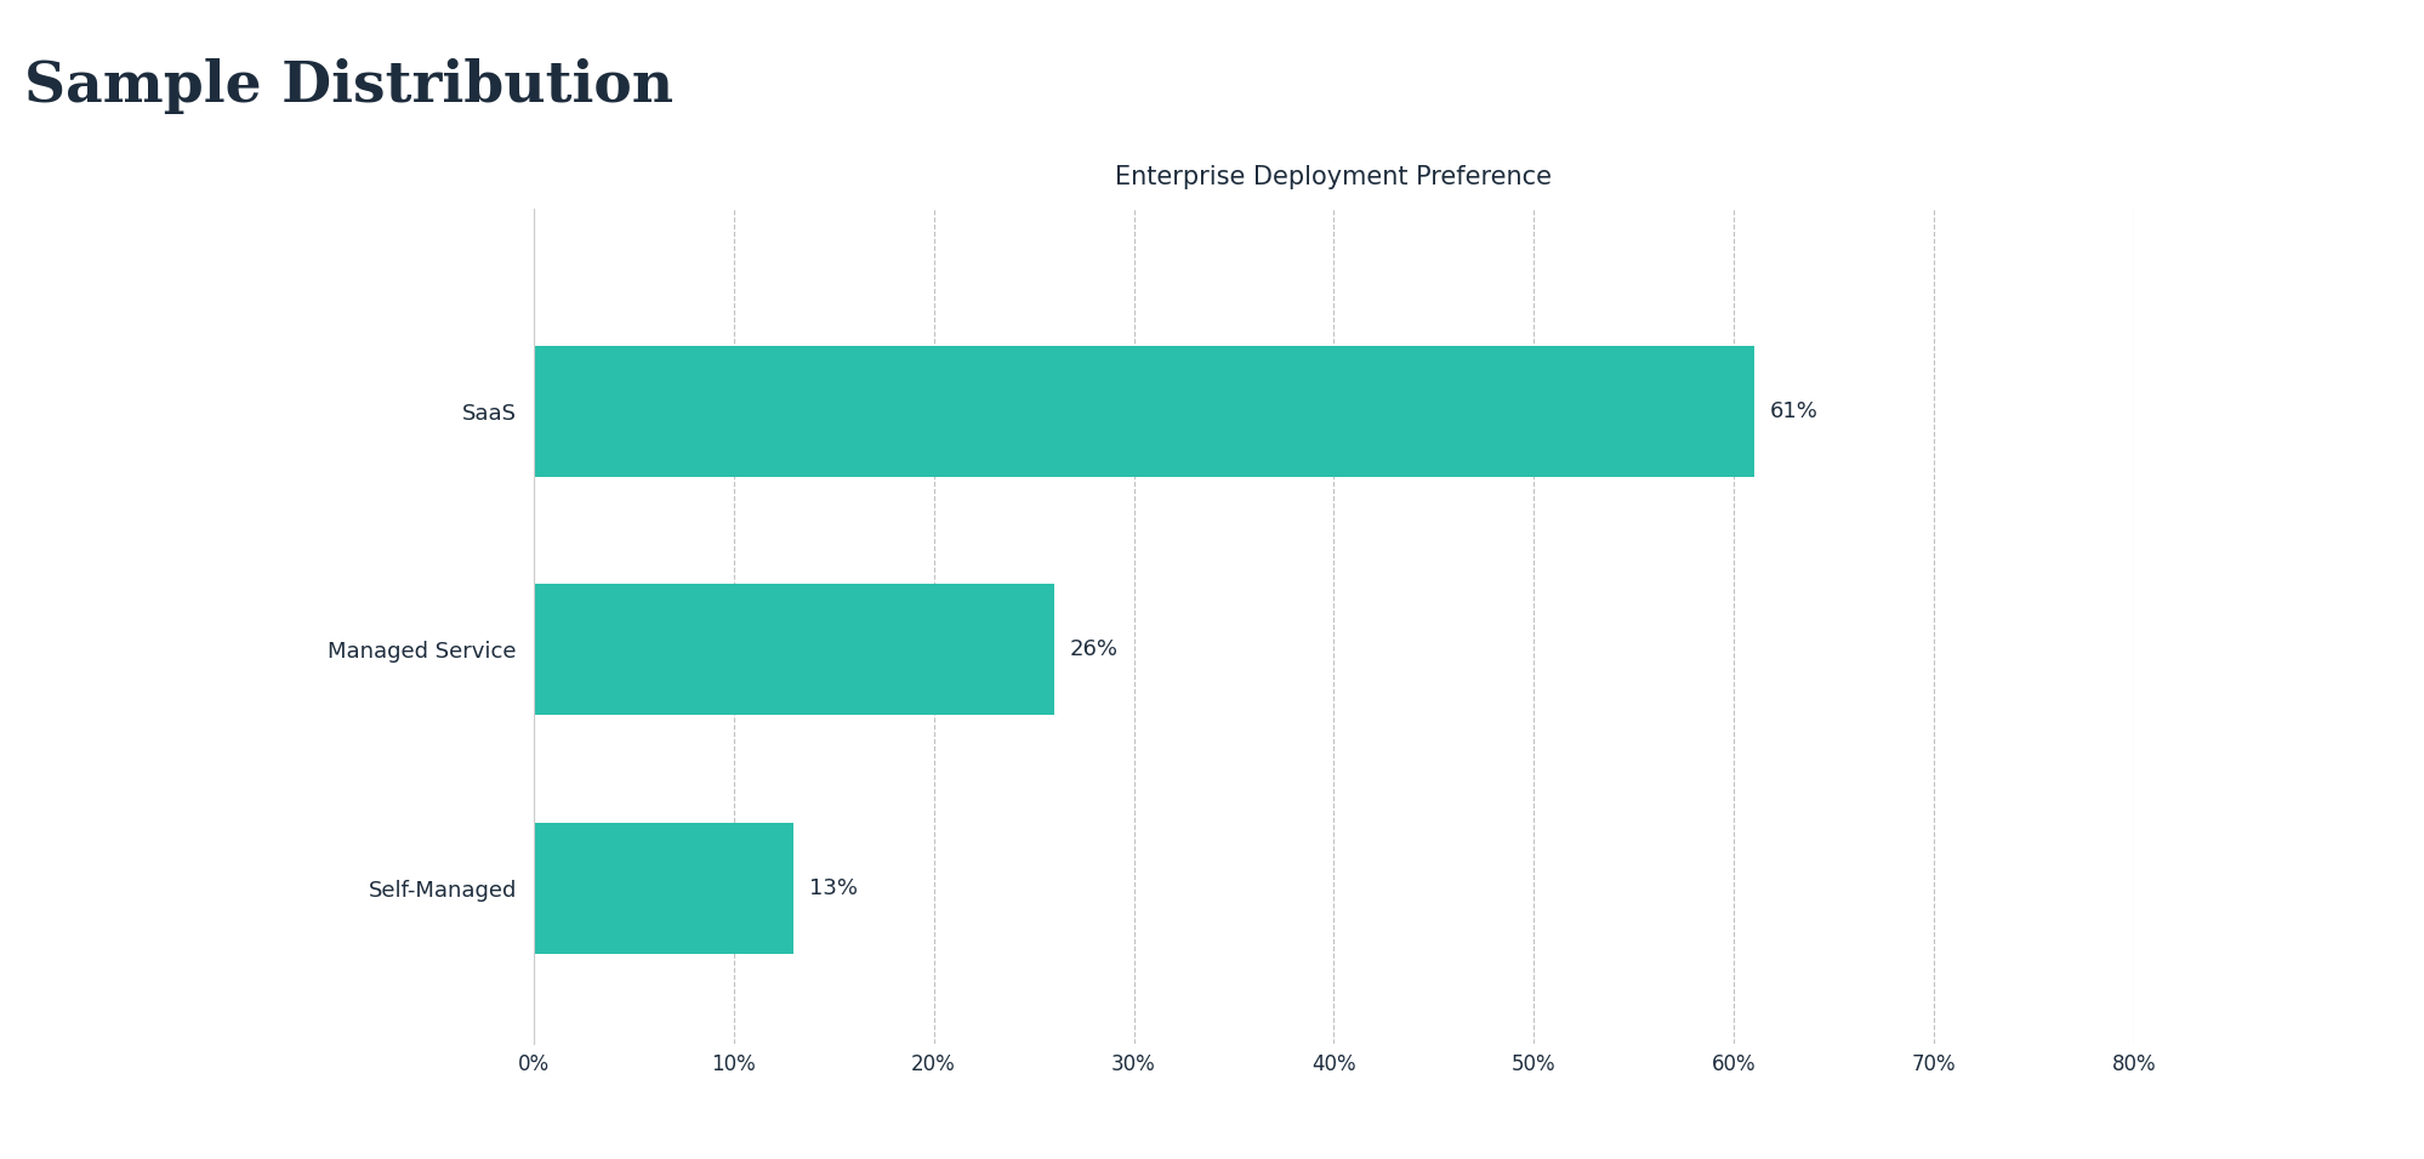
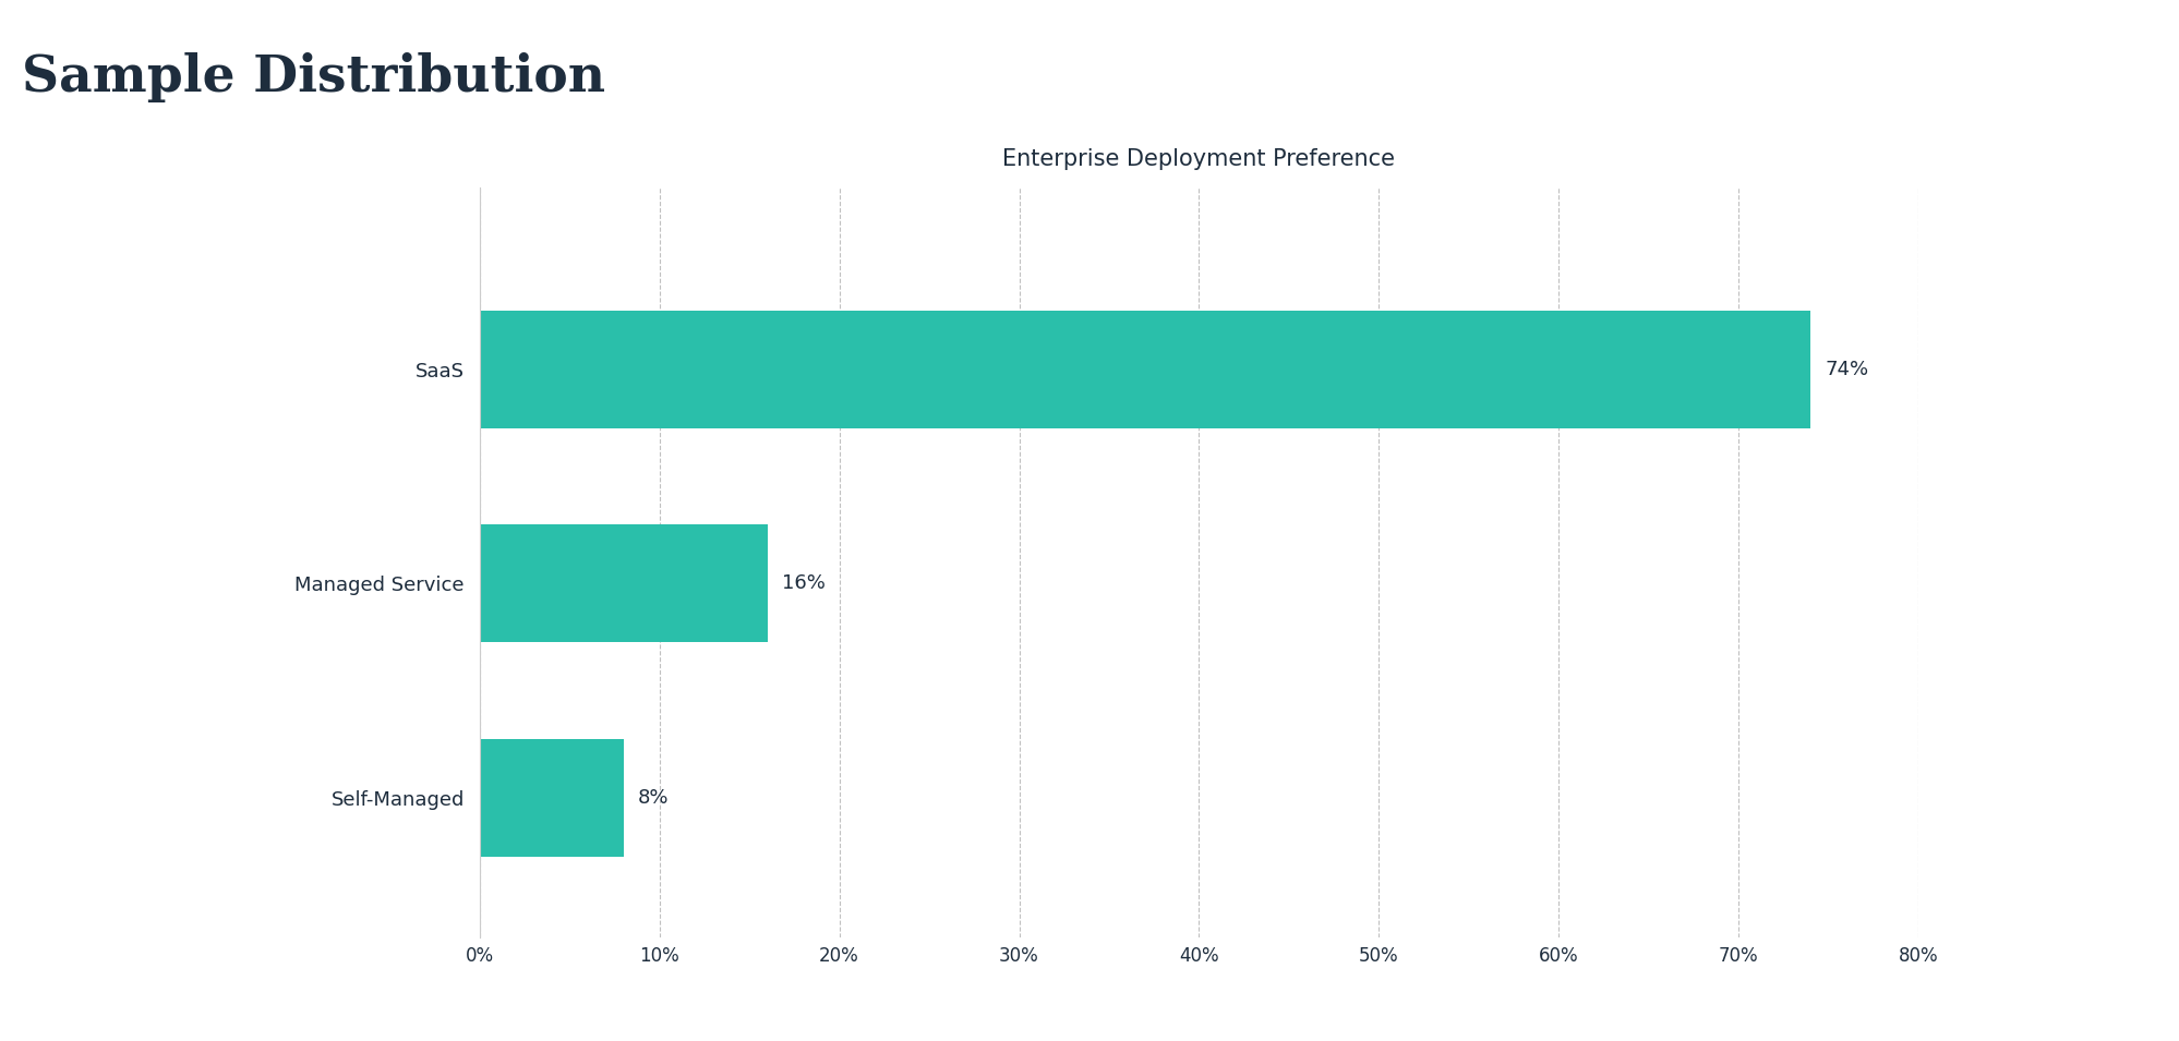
SaaS: 61% -> 74%
Managed Service: 26% -> 16%
Self-Managed: 13% -> 8%
